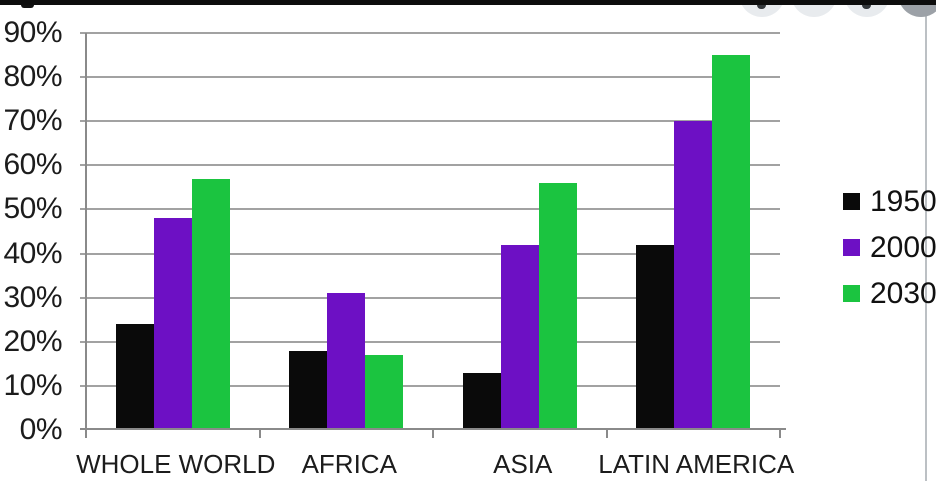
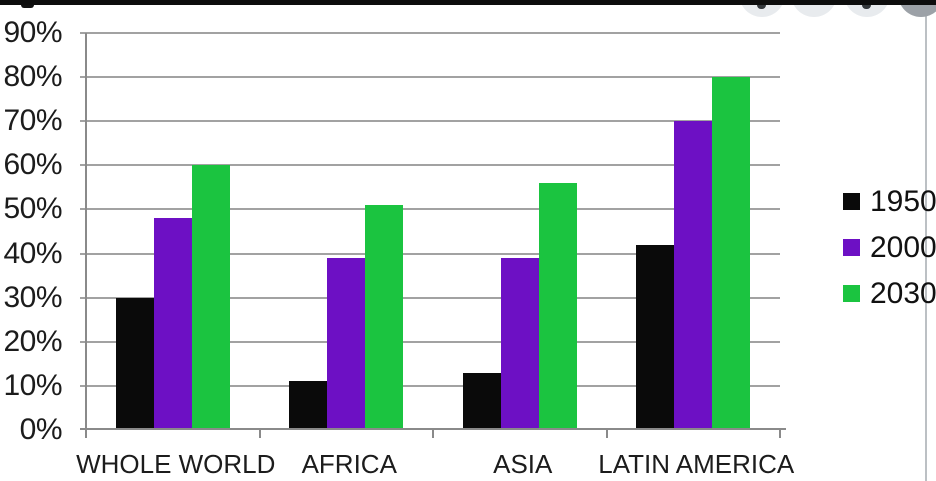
1950/WHOLE WORLD: 24% -> 30%
2030/WHOLE WORLD: 57% -> 60%
1950/AFRICA: 18% -> 11%
2000/AFRICA: 31% -> 39%
2030/AFRICA: 17% -> 51%
2000/ASIA: 42% -> 39%
2030/LATIN AMERICA: 85% -> 80%
